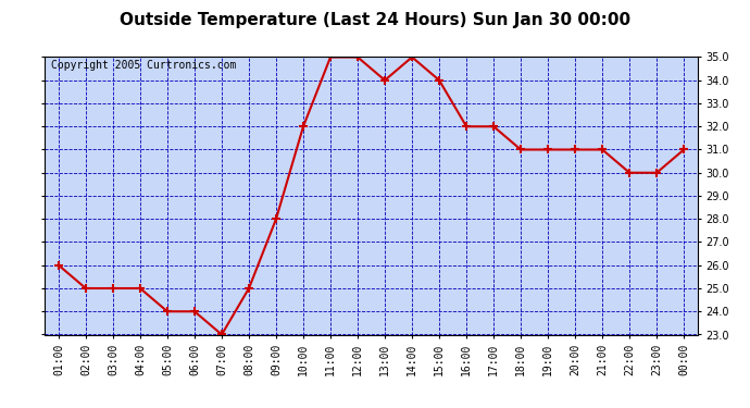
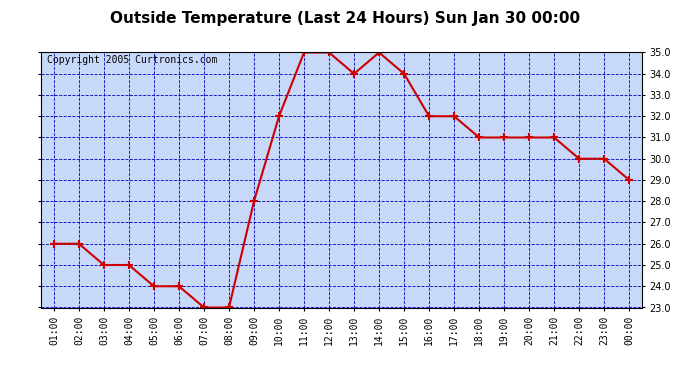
02:00: 25 -> 26
08:00: 25 -> 23
00:00: 31 -> 29
